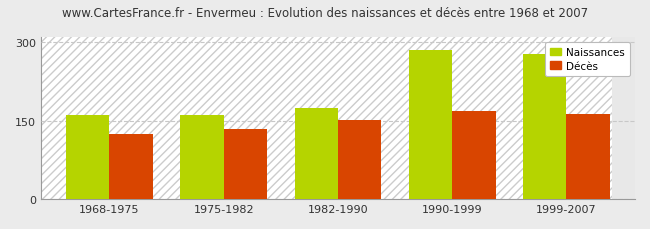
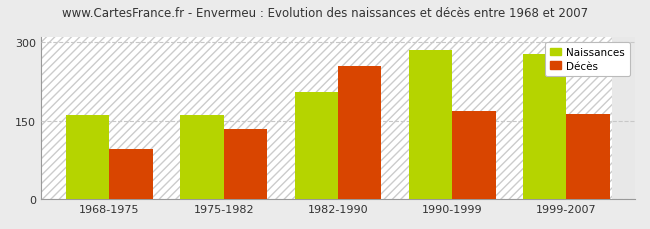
Décès/1968-1975: 125 -> 96
Naissances/1982-1990: 175 -> 204
Décès/1982-1990: 152 -> 254
